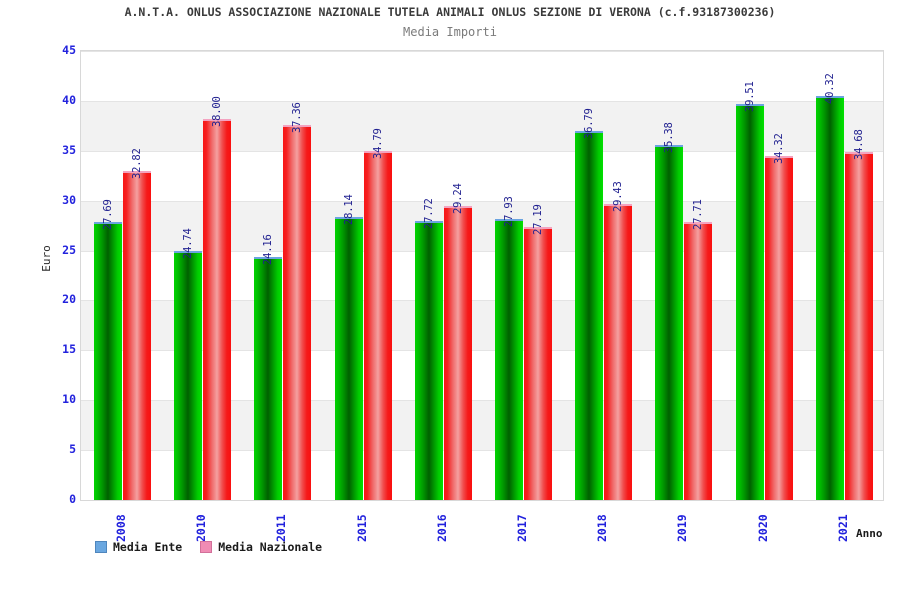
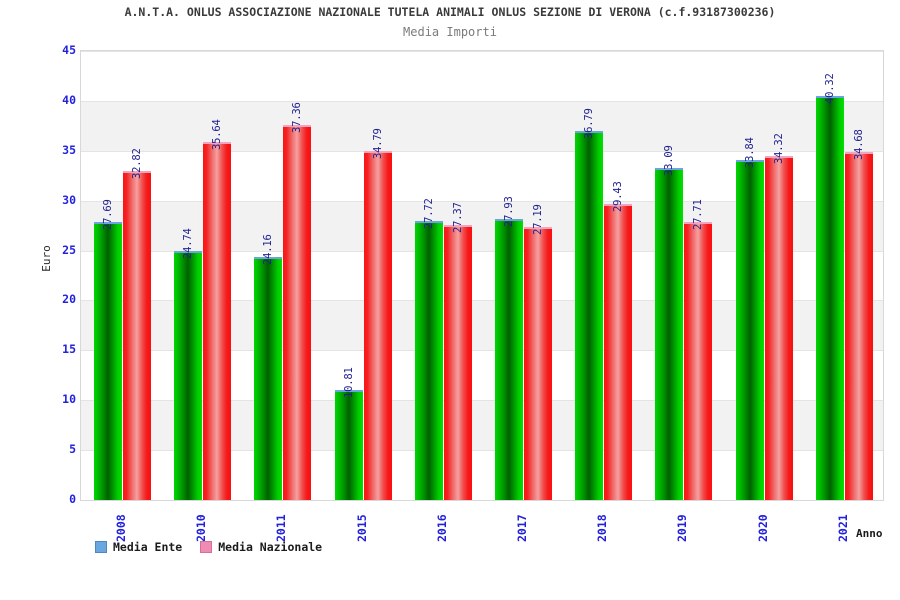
Media Nazionale/2010: 38.00 -> 35.64
Media Ente/2015: 28.14 -> 10.81
Media Nazionale/2016: 29.24 -> 27.37
Media Ente/2019: 35.38 -> 33.09
Media Ente/2020: 39.51 -> 33.84
